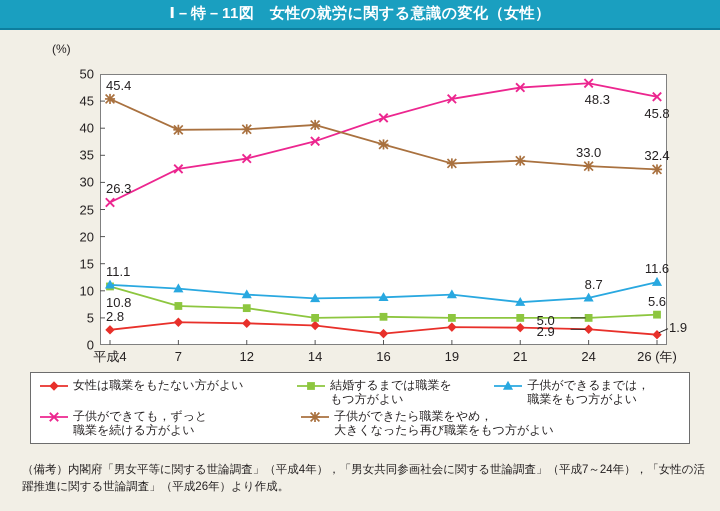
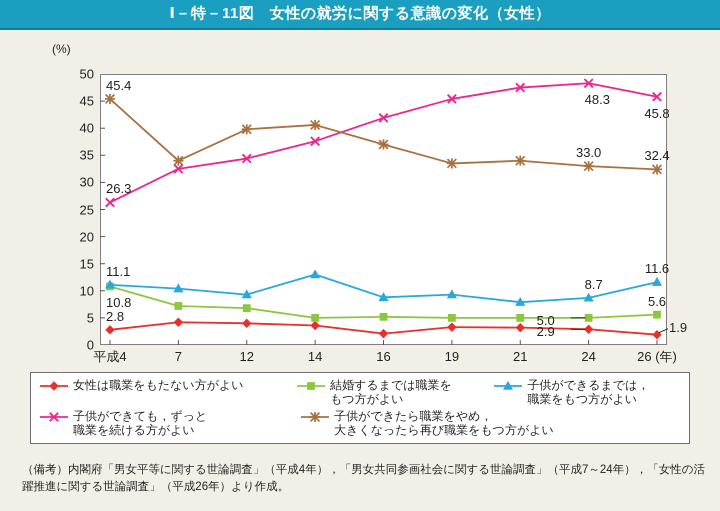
子供ができたら職業をやめ，大きくなったら再び職業をもつ方がよい/7: 40 -> 34
子供ができるまでは，職業をもつ方がよい/14: 9 -> 13
